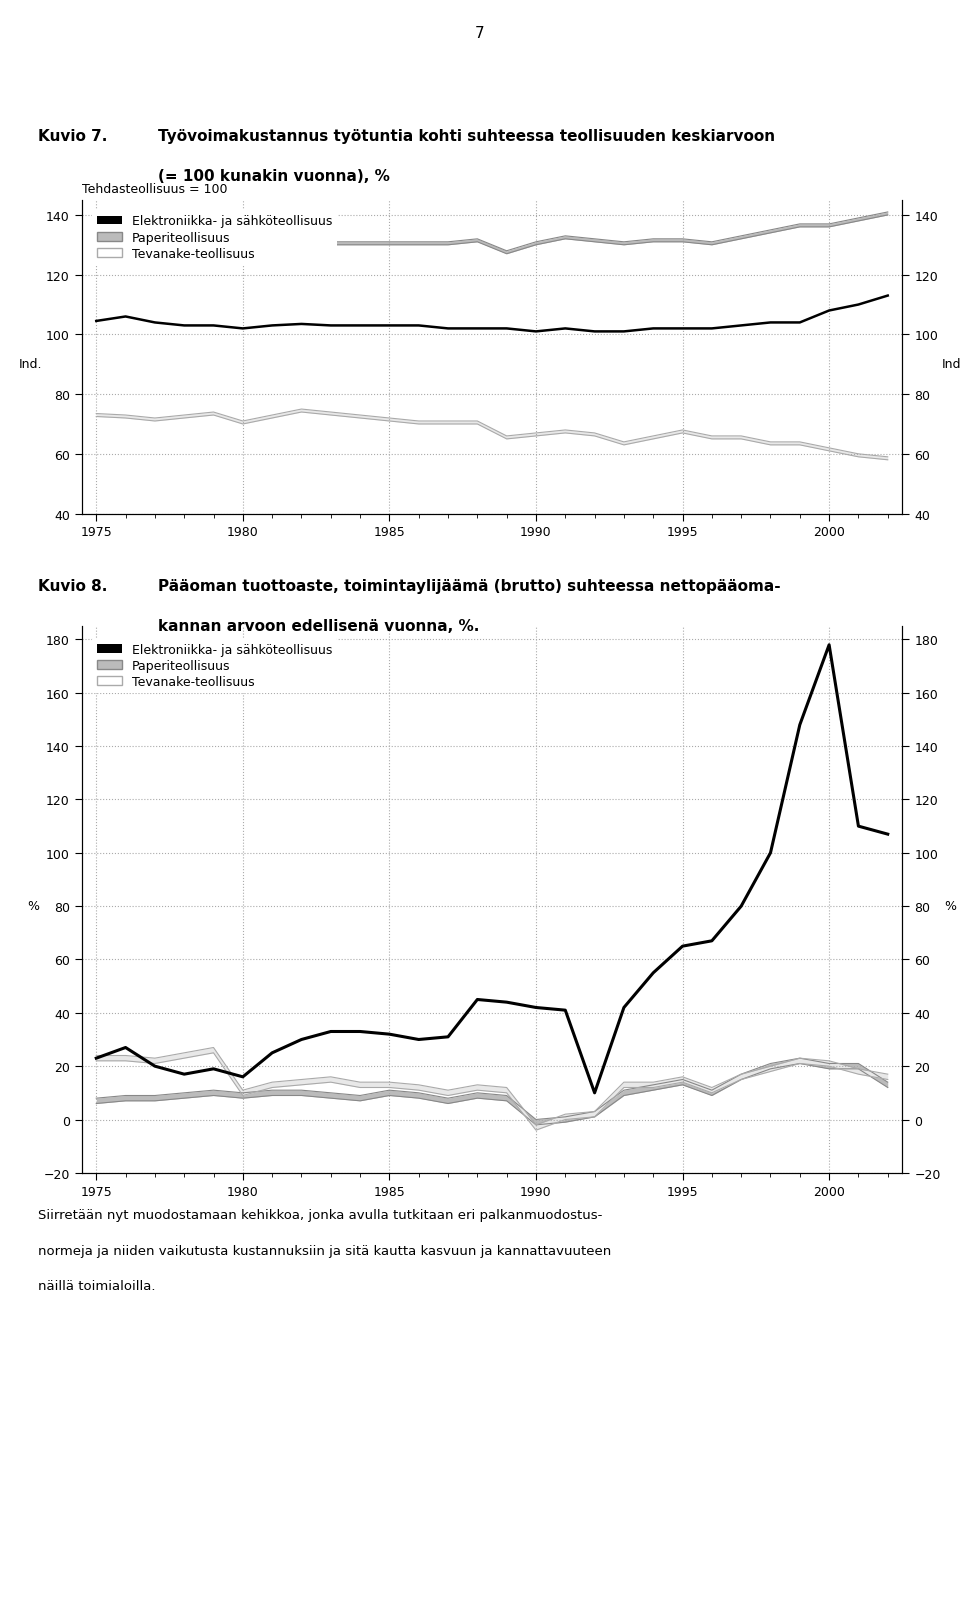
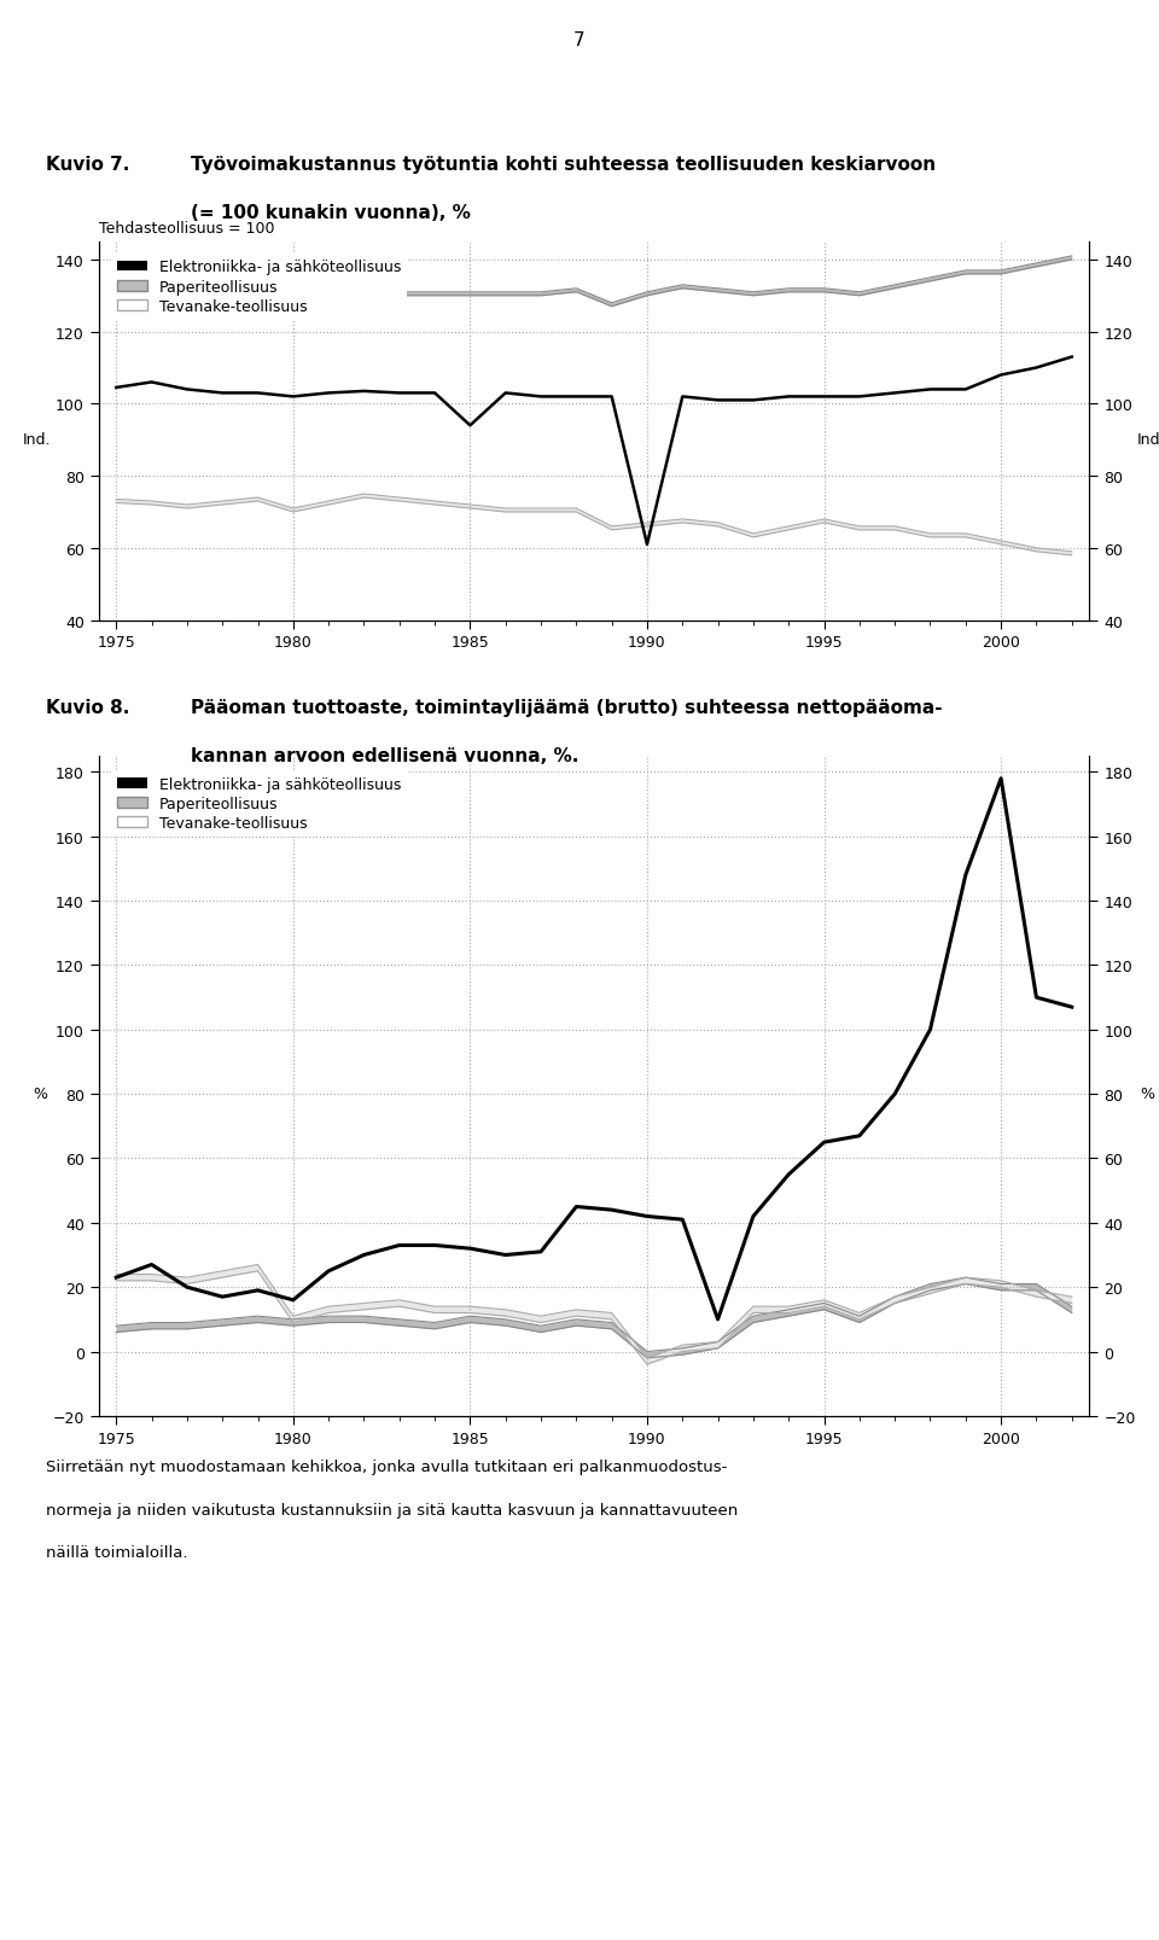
Tehdasteollisuus = 100/Elektroniikka- ja sähköteollisuus/1985: 103.0 -> 94.0
Tehdasteollisuus = 100/Elektroniikka- ja sähköteollisuus/1990: 101.0 -> 61.0
